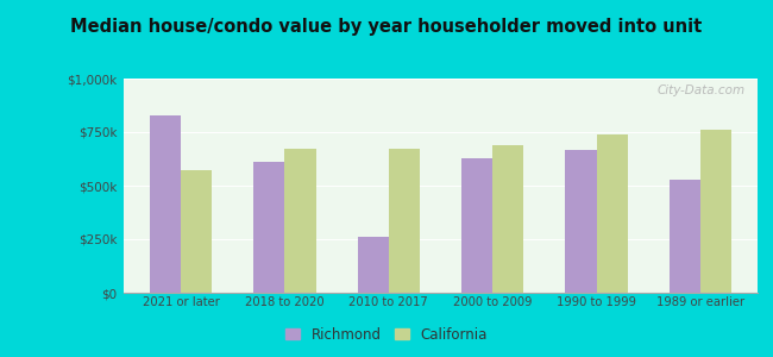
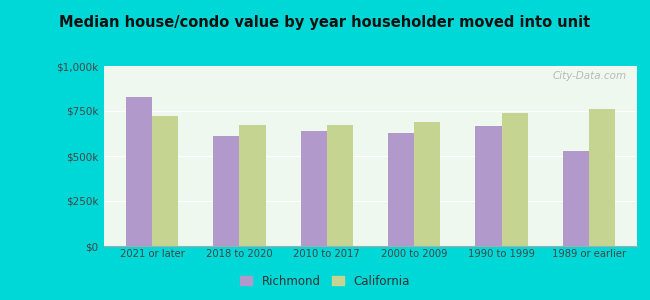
California/2021 or later: $570k -> $720k
Richmond/2010 to 2017: $260k -> $640k
